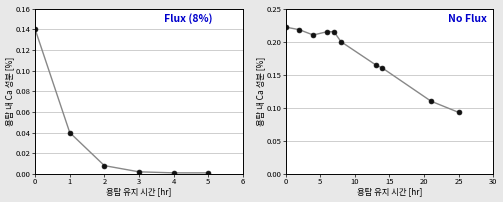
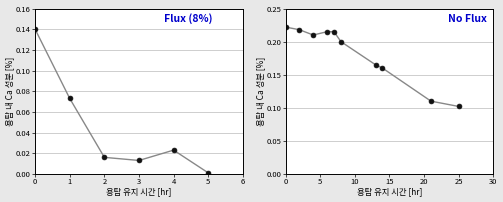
1: 0.040 -> 0.073
2: 0.008 -> 0.016
3: 0.002 -> 0.013
4: 0.001 -> 0.023
25: 0.093 -> 0.102
